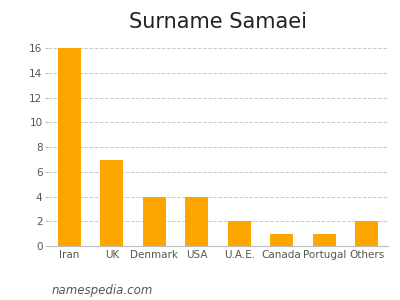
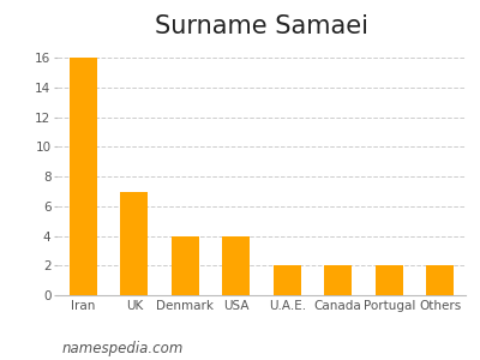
Canada: 1 -> 2
Portugal: 1 -> 2
